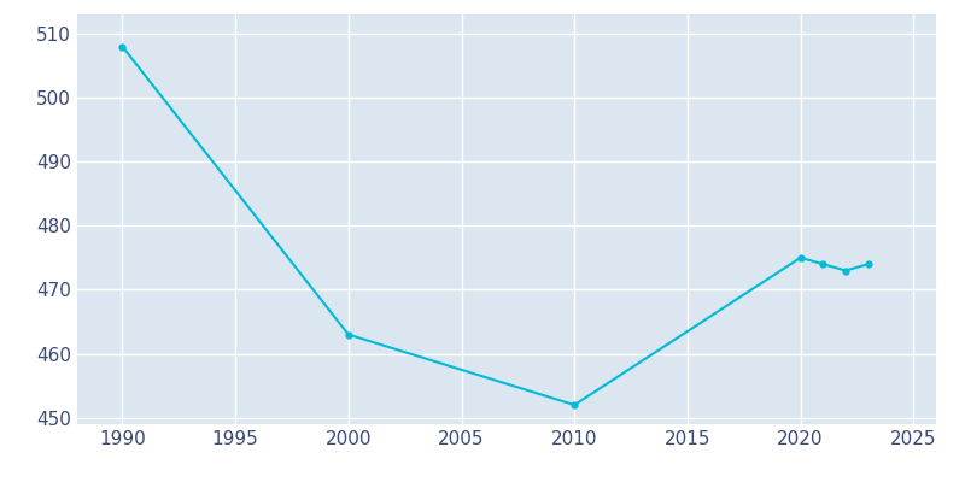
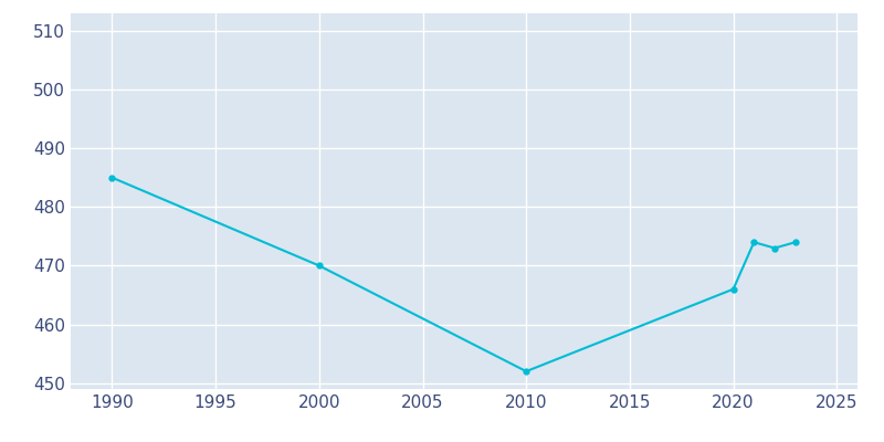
1990: 508 -> 485
2000: 463 -> 470
2020: 475 -> 466
